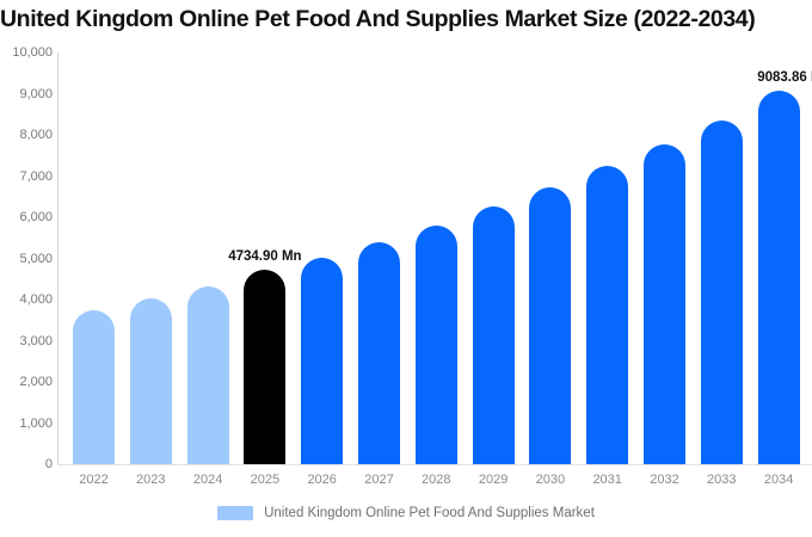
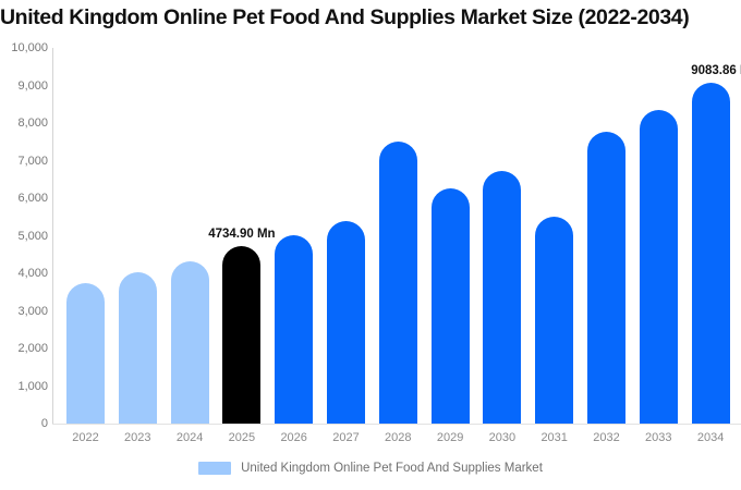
2028: 5800 -> 7500
2031: 7200 -> 5500
